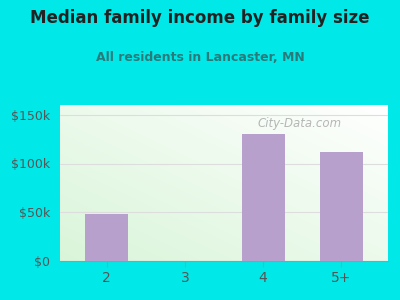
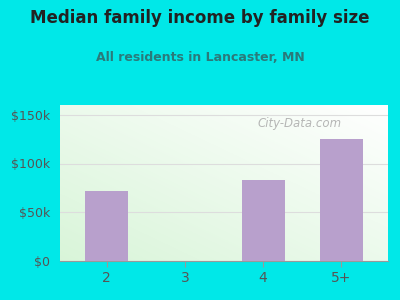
2: $48k -> $72k
4: $130k -> $83k
5+: $112k -> $125k
